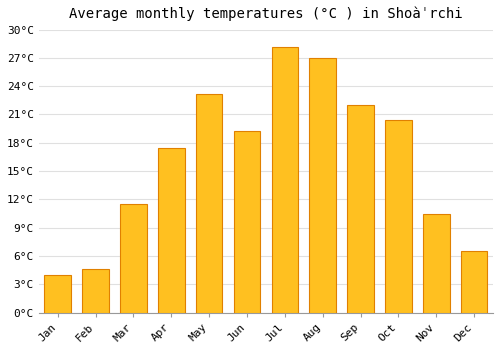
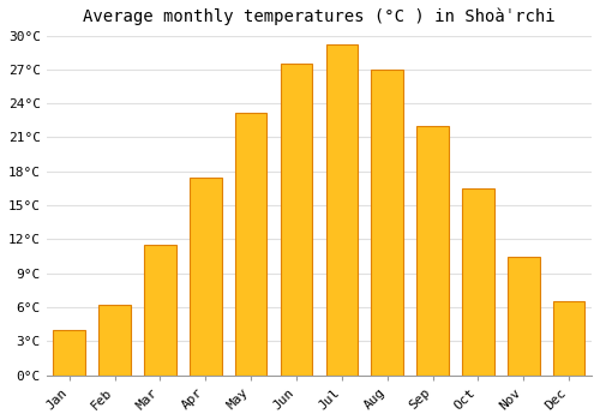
Feb: 4.6°C -> 6.2°C
Jun: 19.2°C -> 27.5°C
Jul: 28.2°C -> 29.2°C
Oct: 20.4°C -> 16.5°C
